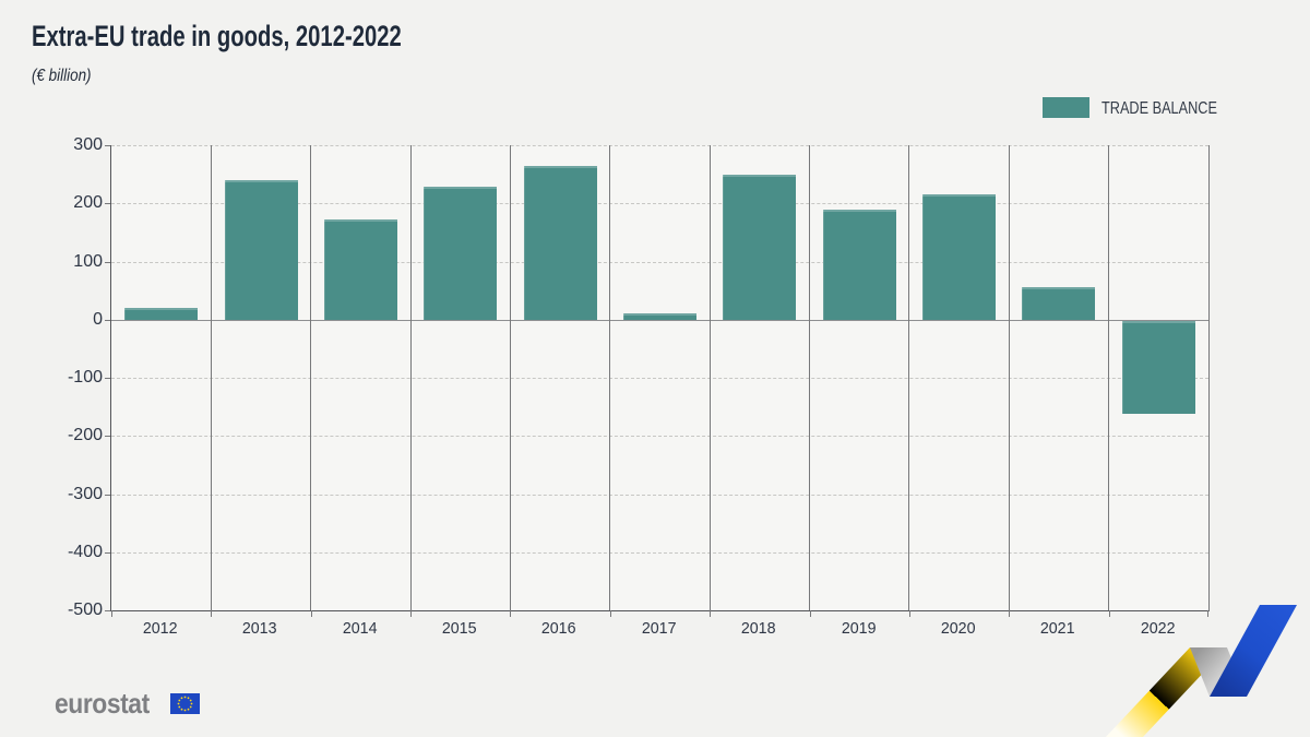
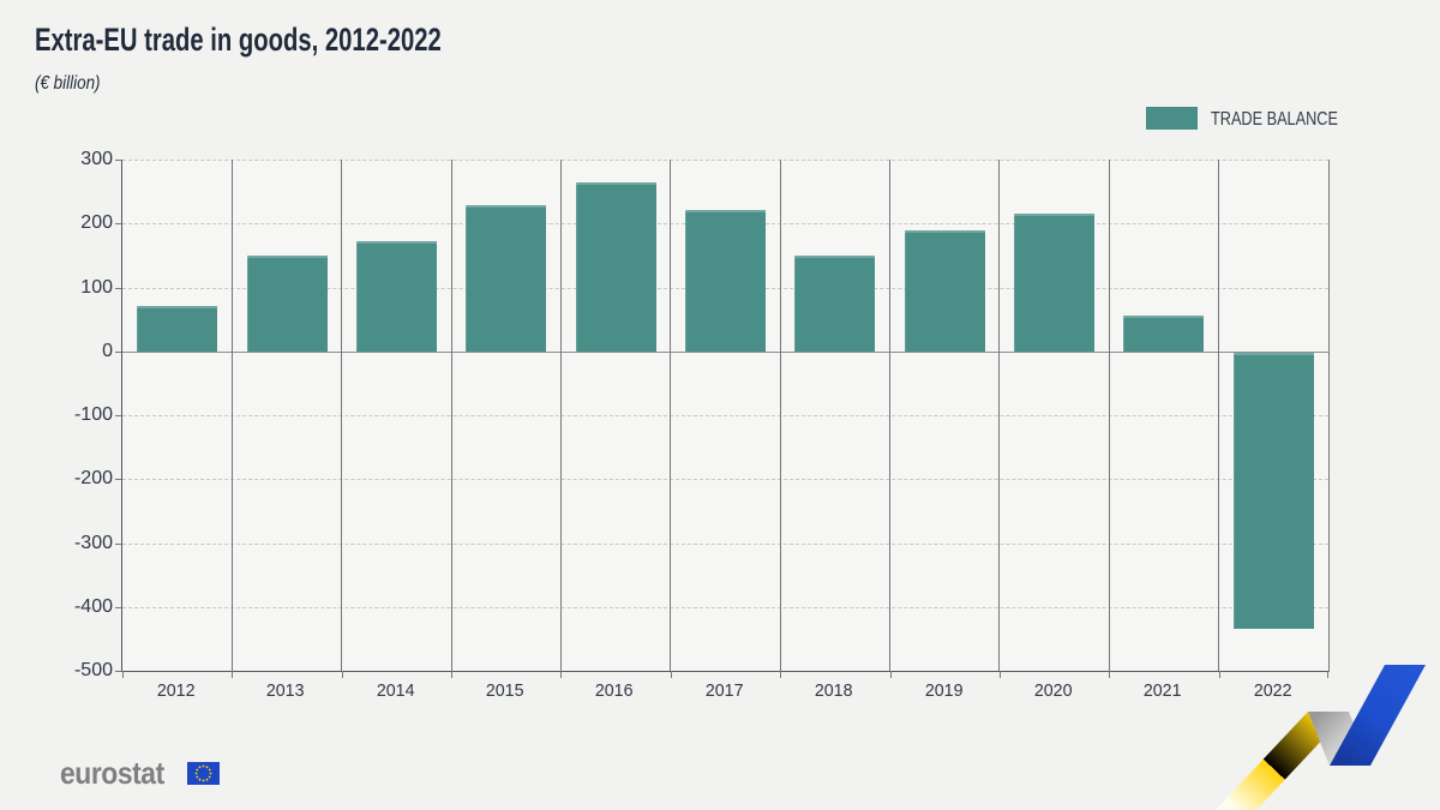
2012: 20 -> 70
2013: 240 -> 150
2017: 10 -> 220
2018: 250 -> 150
2022: -160 -> -430
